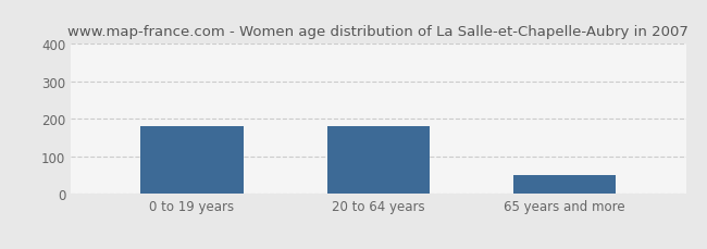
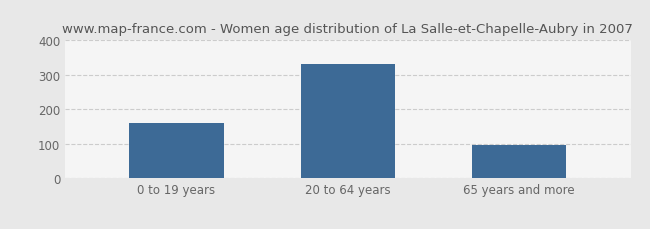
0 to 19 years: 180 -> 162
20 to 64 years: 180 -> 333
65 years and more: 50 -> 97
